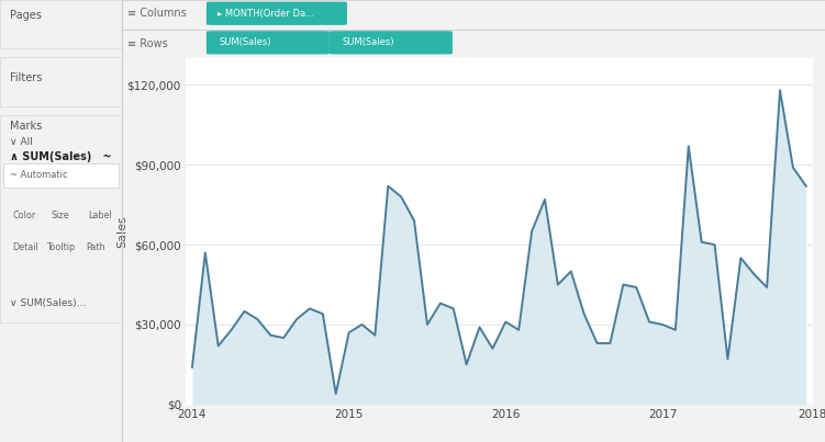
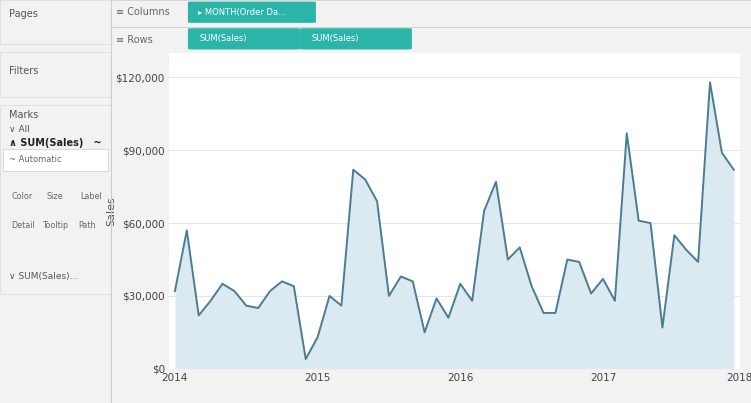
2014: $14,000 -> $32,000
2015: $27,000 -> $13,000
2016: $31,000 -> $35,000
2017: $30,000 -> $37,000
